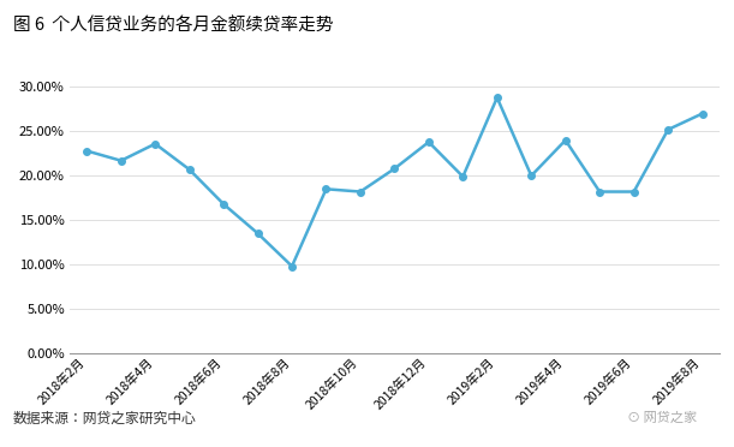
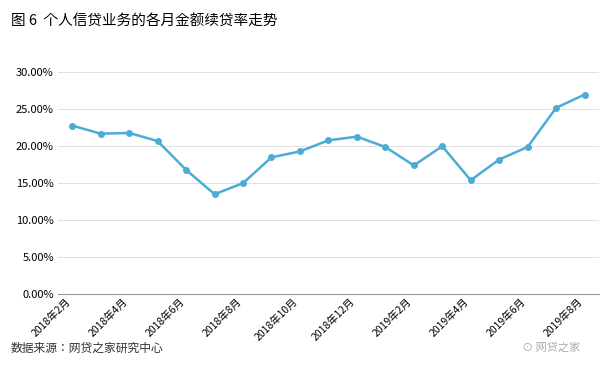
2018年4月: 23.6% -> 21.8%
2018年8月: 9.8% -> 15.0%
2018年10月: 18.2% -> 19.3%
2018年12月: 23.8% -> 21.3%
2019年2月: 28.8% -> 17.4%
2019年4月: 24.0% -> 15.4%
2019年6月: 18.2% -> 19.9%
